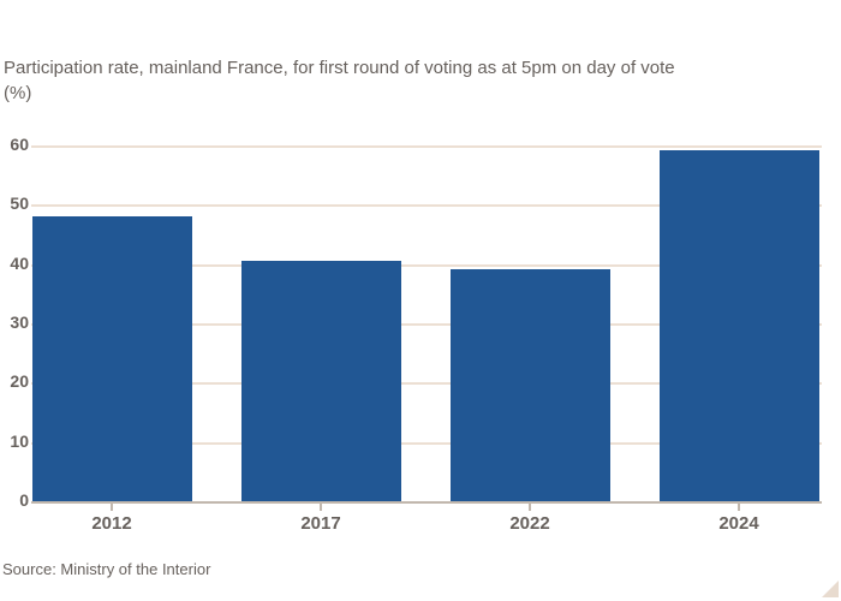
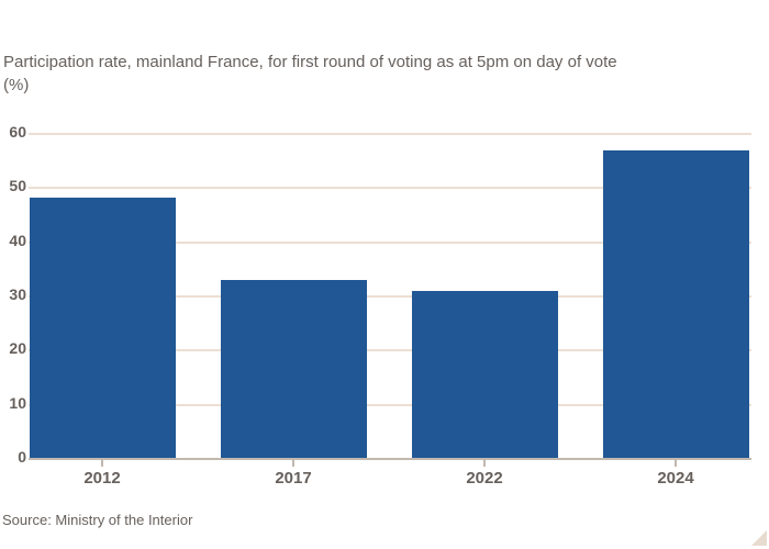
2017: 41 -> 33
2022: 39 -> 31
2024: 59 -> 57
